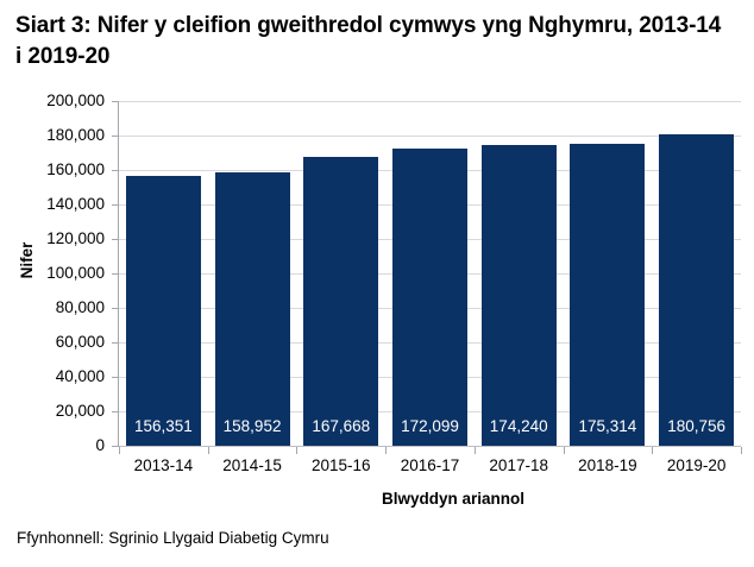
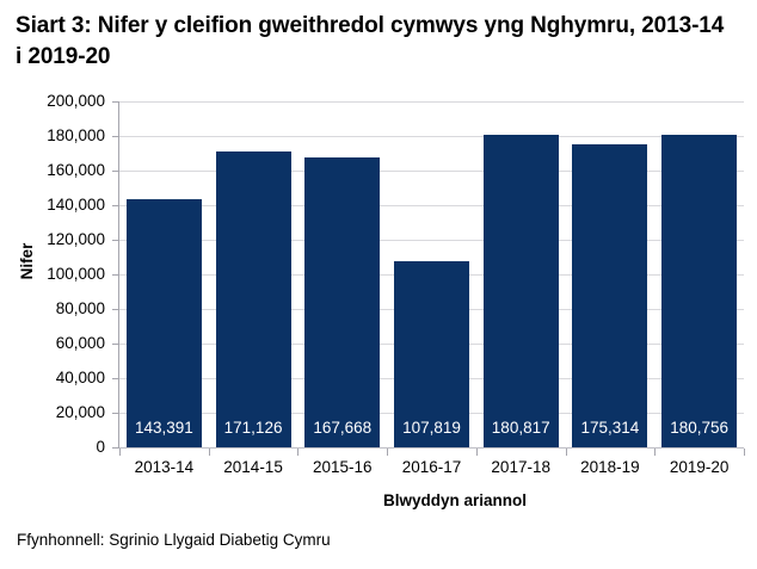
2013-14: 156,351 -> 143,391
2014-15: 158,952 -> 171,126
2016-17: 172,099 -> 107,819
2017-18: 174,240 -> 180,817
